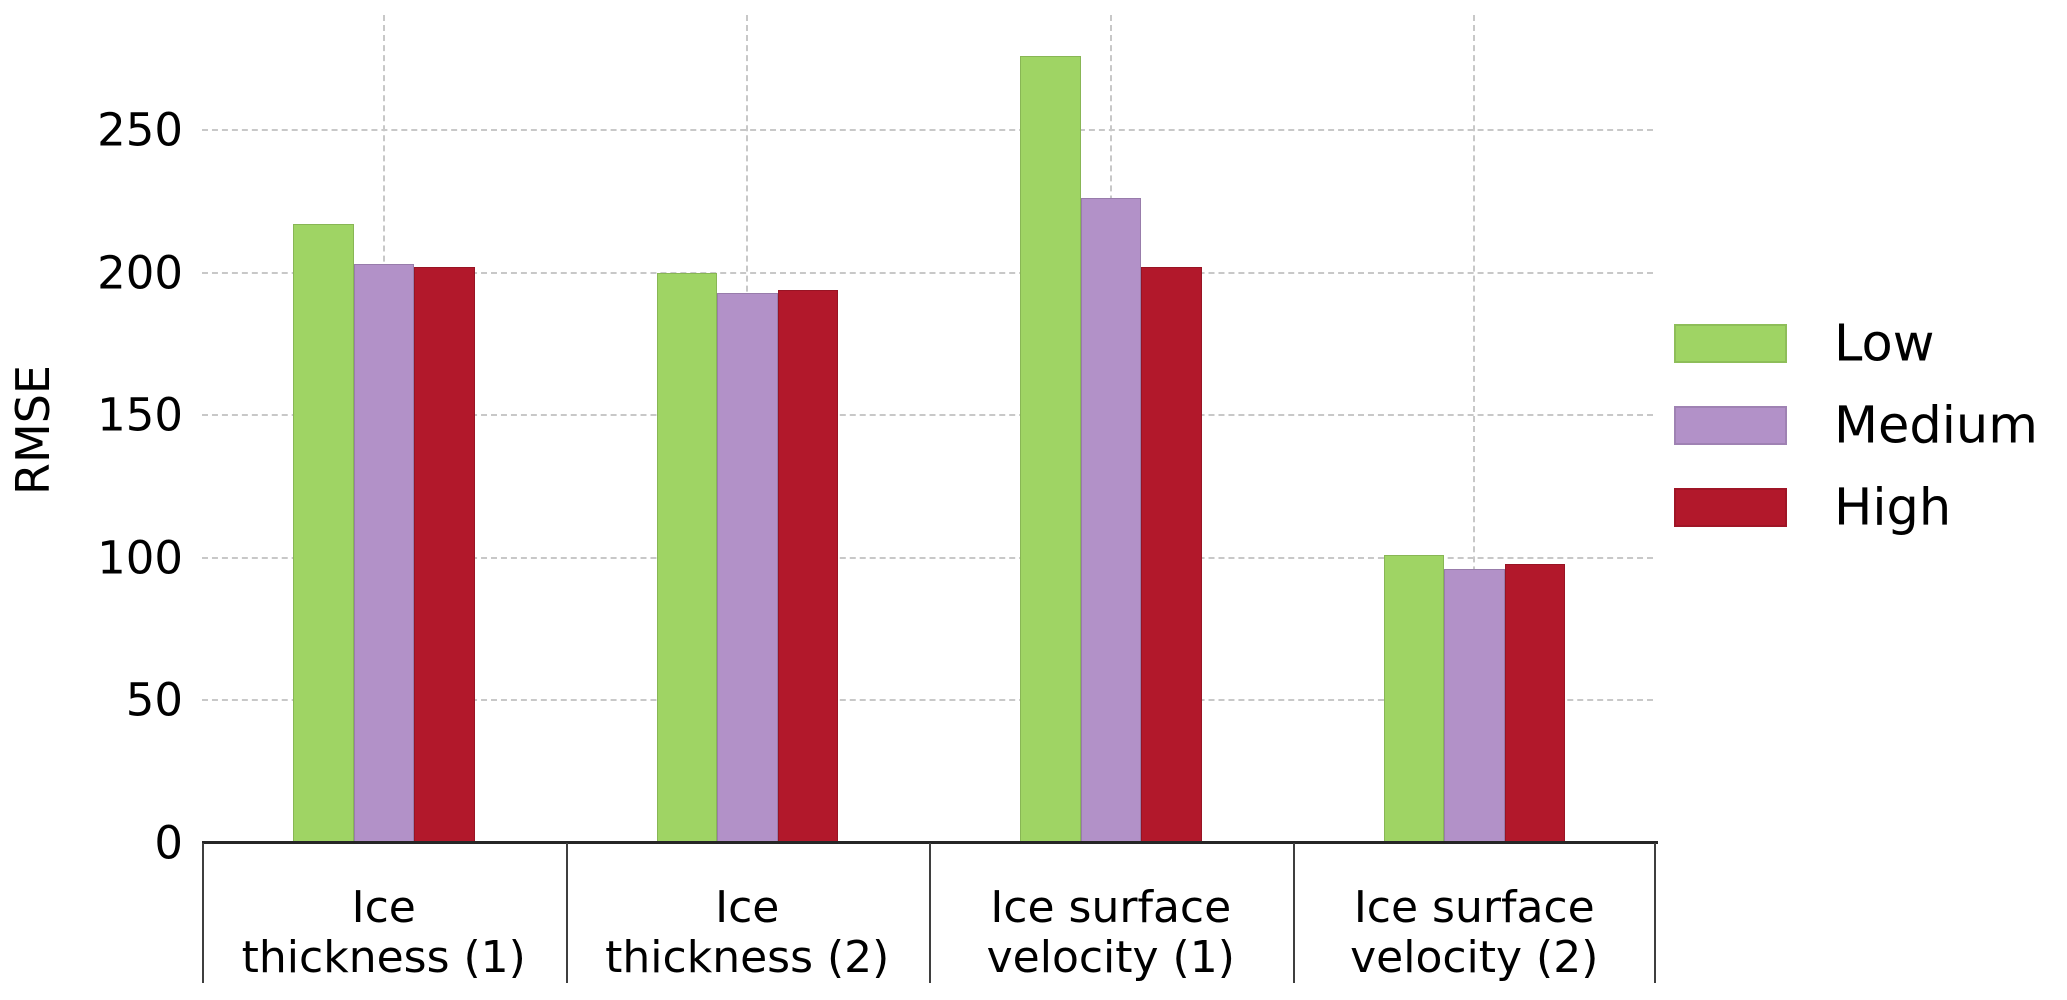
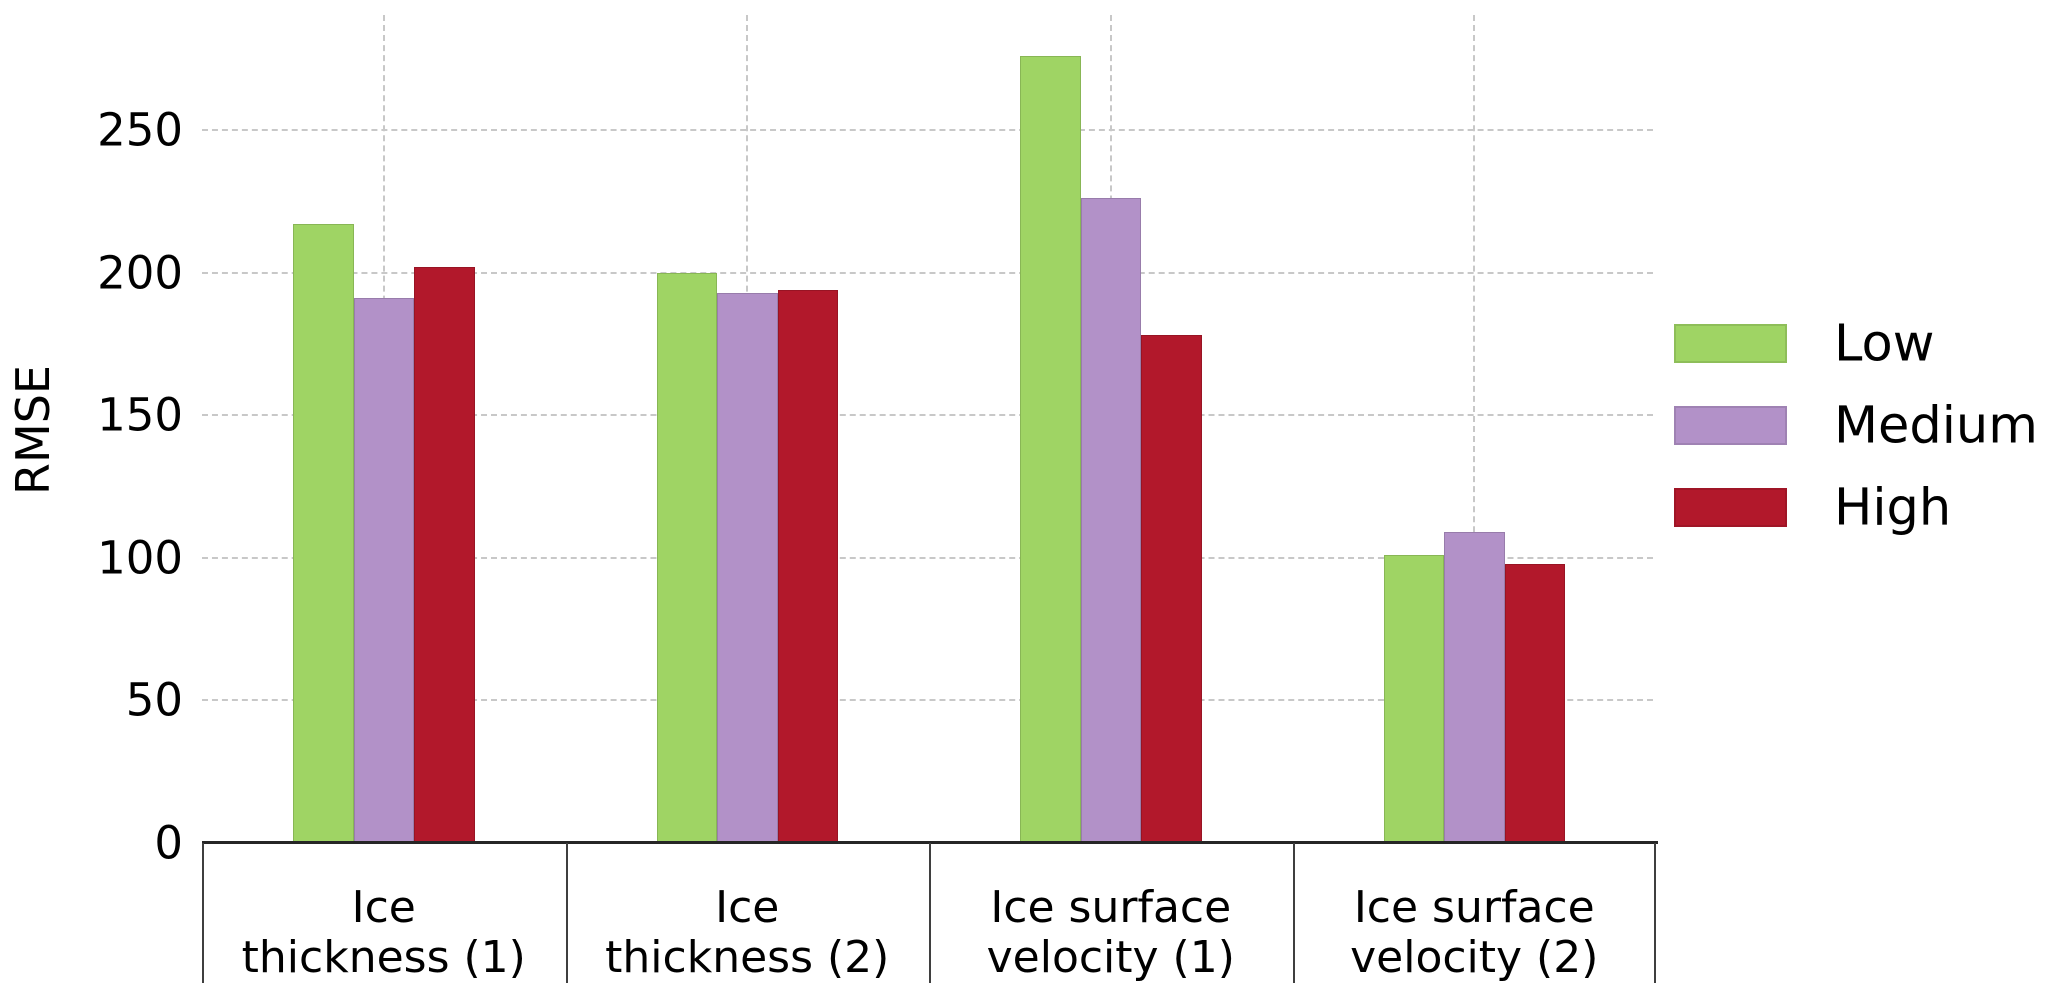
Medium/Ice thickness (1): 203 -> 191
High/Ice surface velocity (1): 202 -> 178
Medium/Ice surface velocity (2): 96 -> 109
